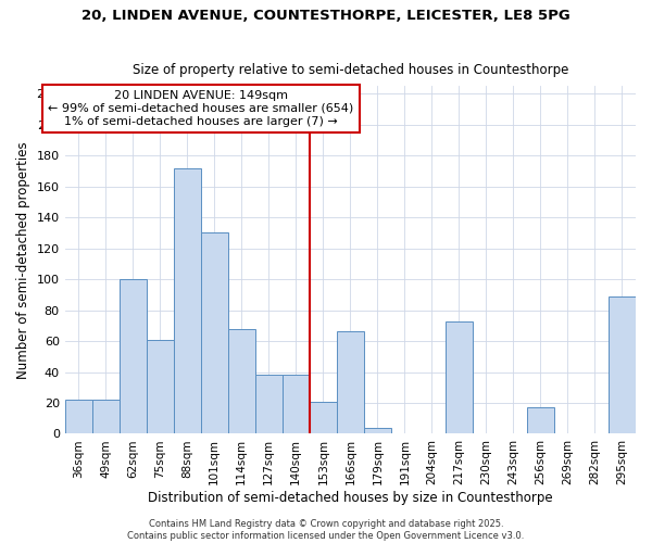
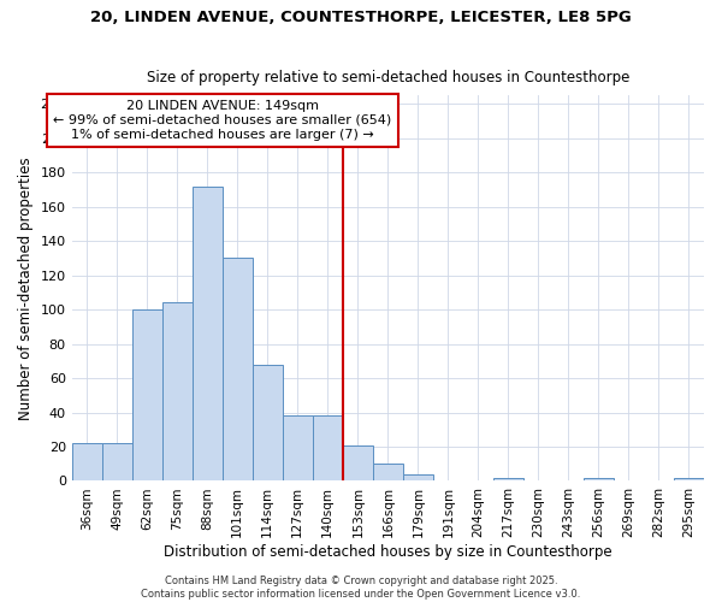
75sqm: 61 -> 104
166sqm: 66 -> 10
217sqm: 73 -> 2
256sqm: 17 -> 2
295sqm: 89 -> 2
